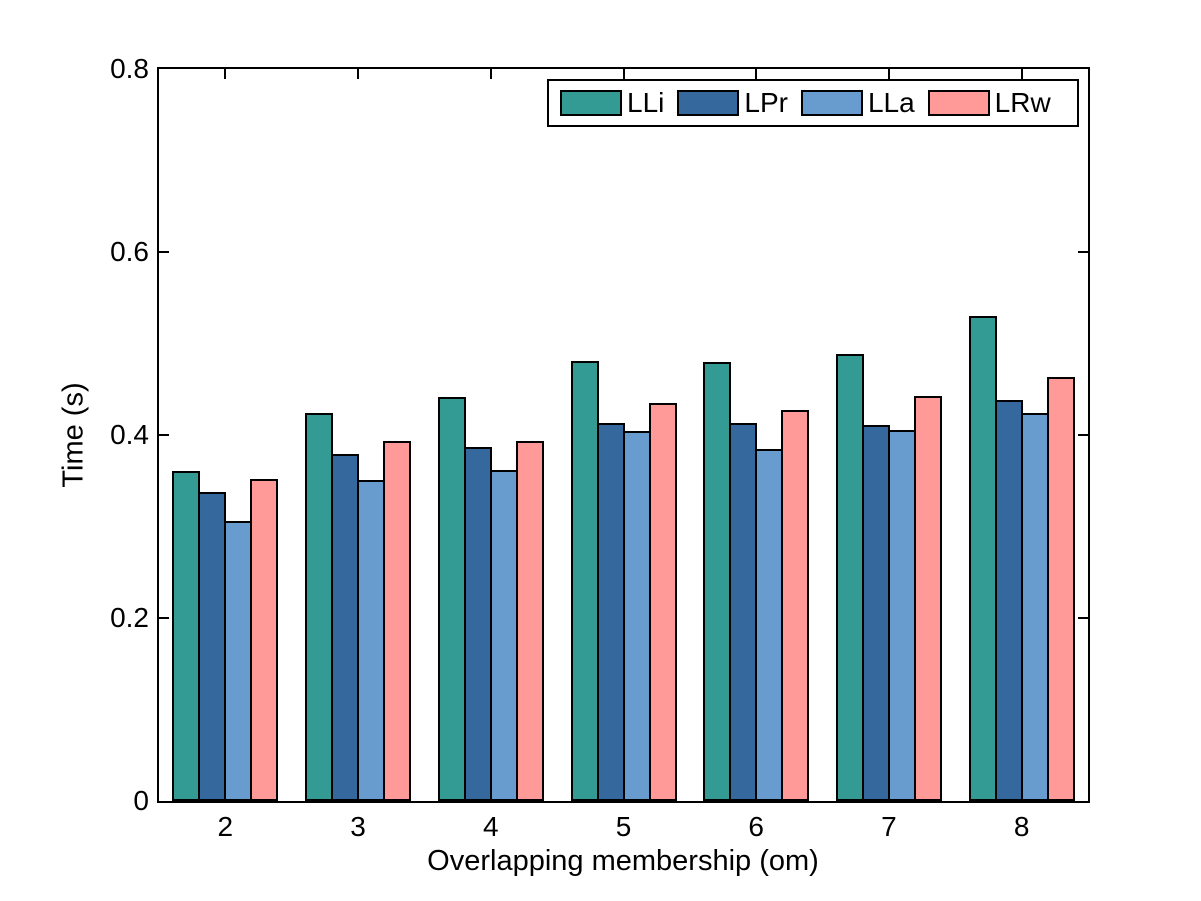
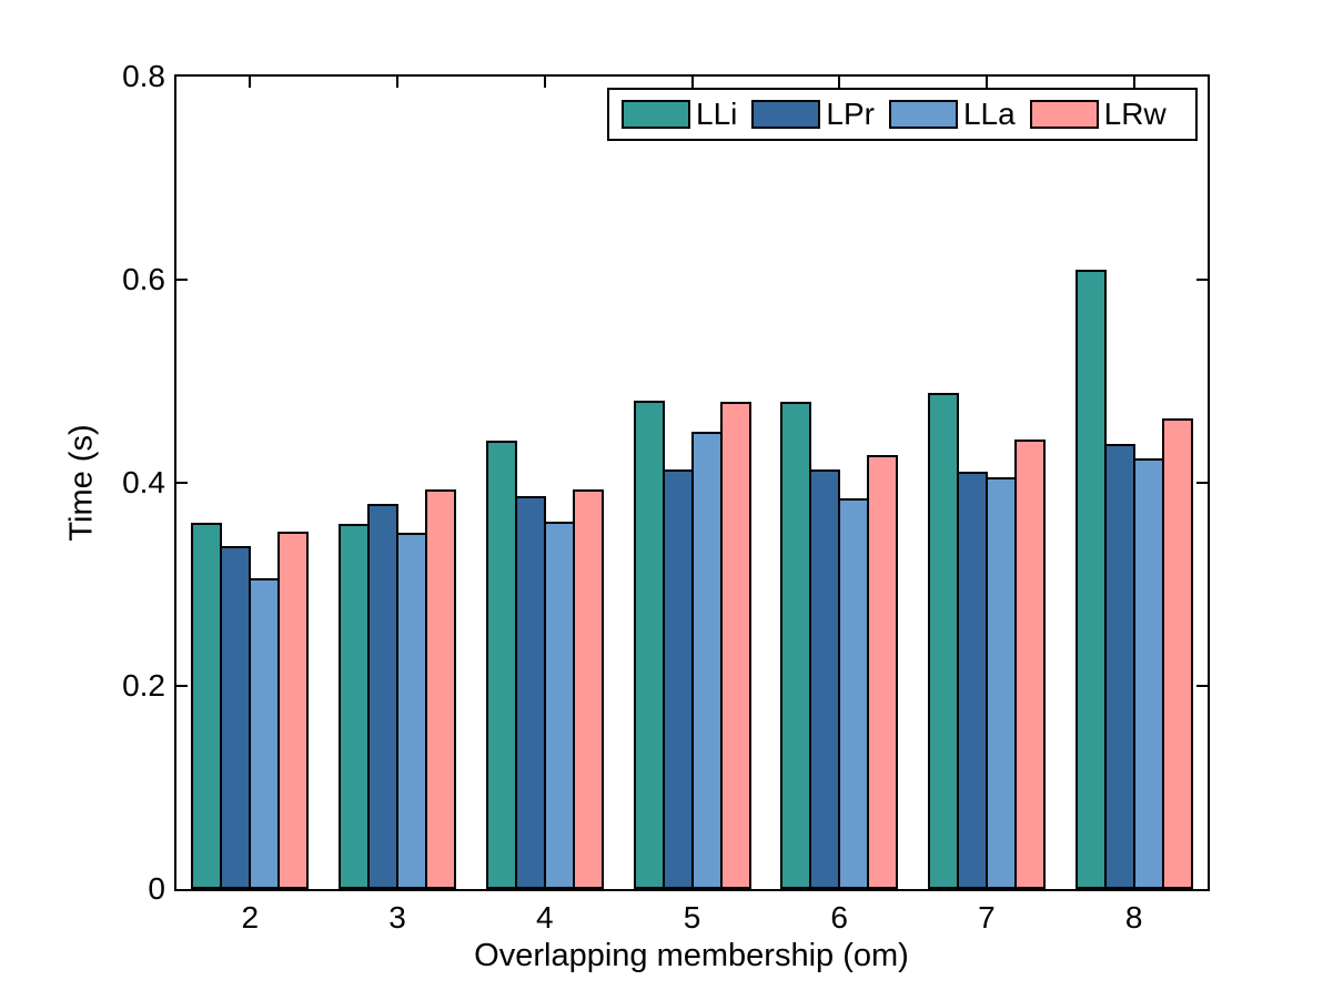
LLi/3: 0.42 -> 0.36
LLa/5: 0.40 -> 0.45
LRw/5: 0.43 -> 0.48
LLi/8: 0.53 -> 0.61
